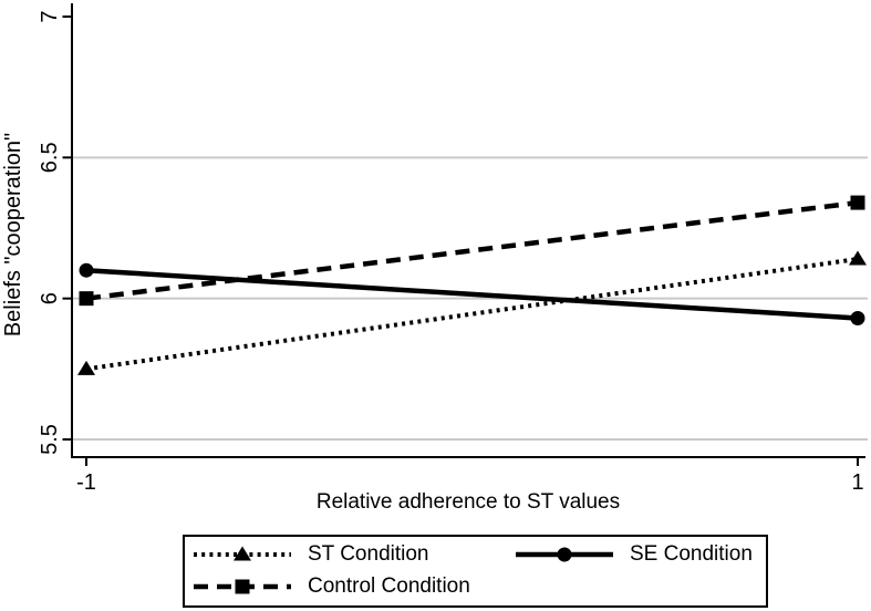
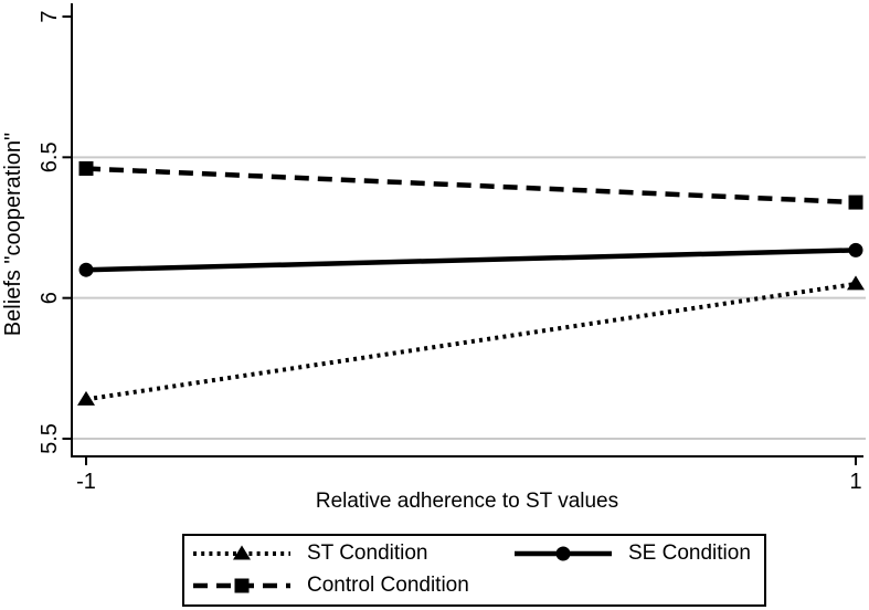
ST Condition/-1: 5.75 -> 5.64
Control Condition/-1: 6.00 -> 6.46
ST Condition/1: 6.14 -> 6.05
SE Condition/1: 5.93 -> 6.17
